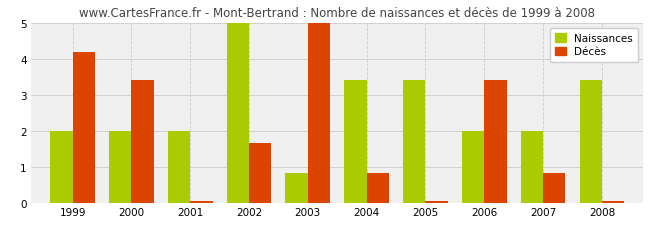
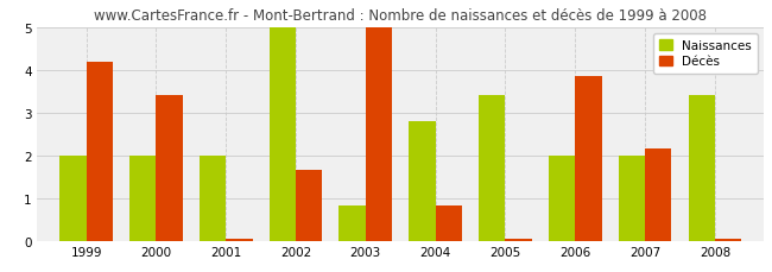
Naissances/2004: 3.40 -> 2.80
Décès/2006: 3.40 -> 3.85
Décès/2007: 0.82 -> 2.15
